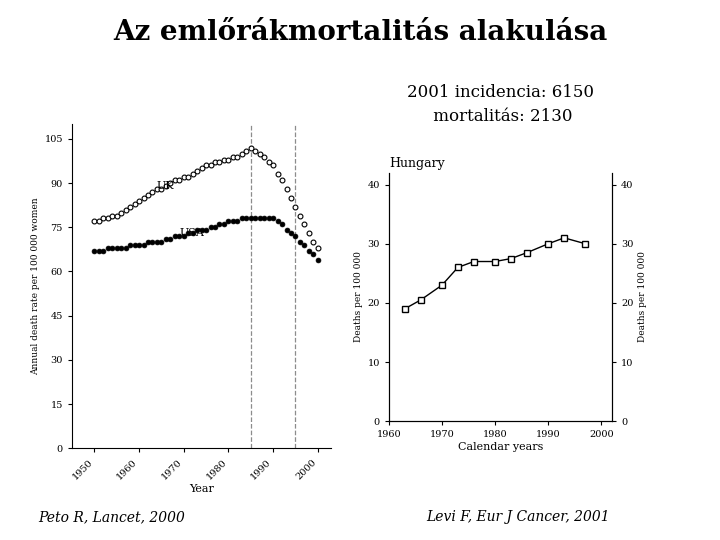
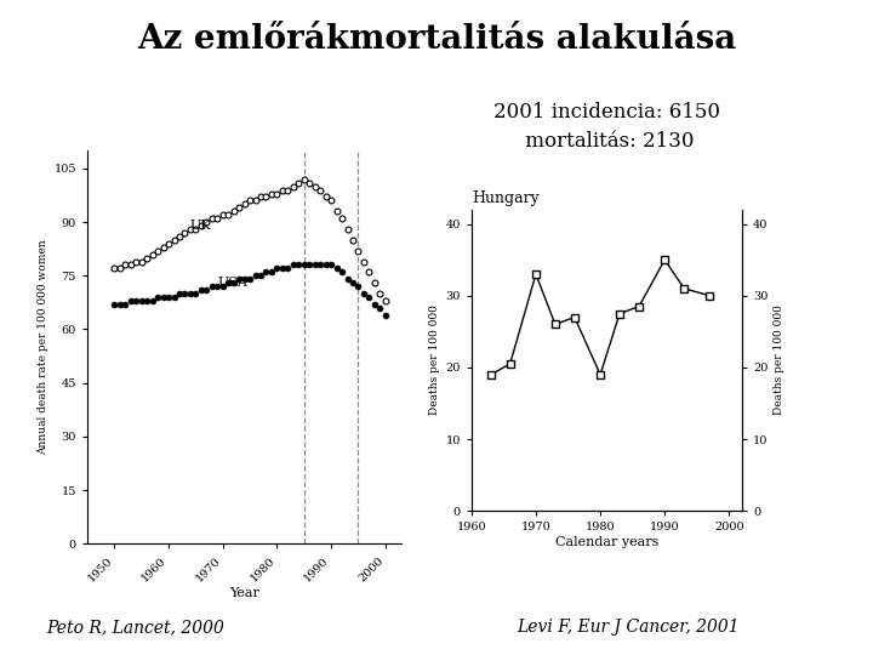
Hungary/1970: 23.0 -> 33.0
Hungary/1980: 27.0 -> 19.0
Hungary/1990: 30.0 -> 35.0
